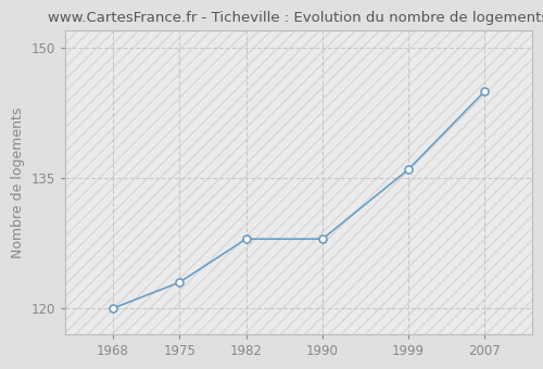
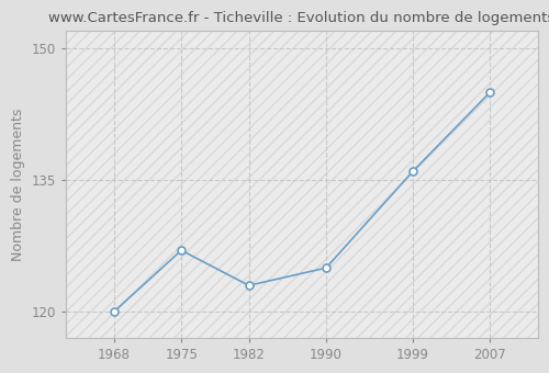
1975: 123 -> 127
1982: 128 -> 123
1990: 128 -> 125
